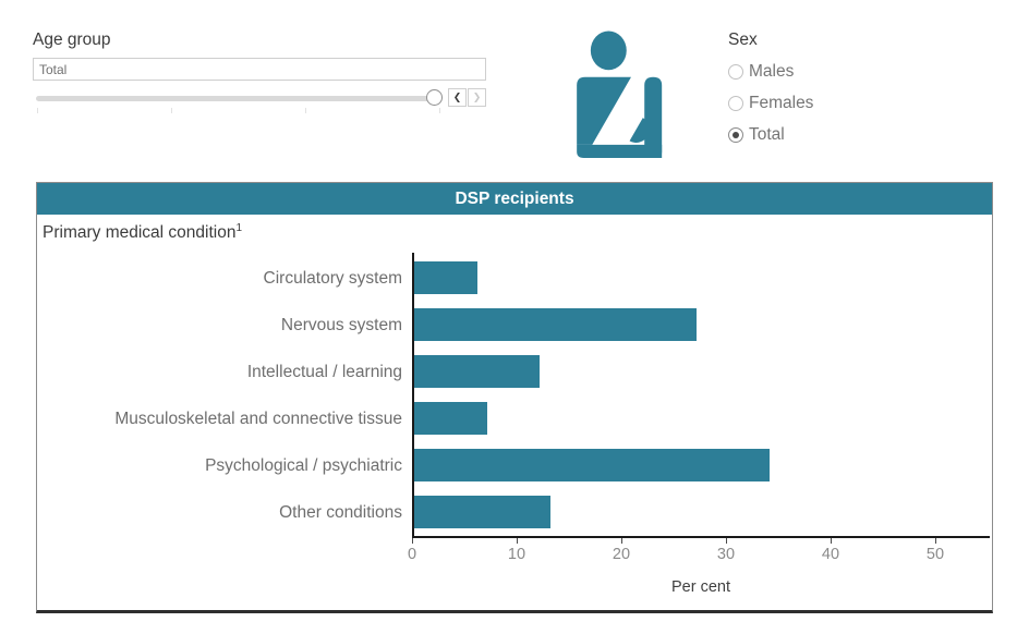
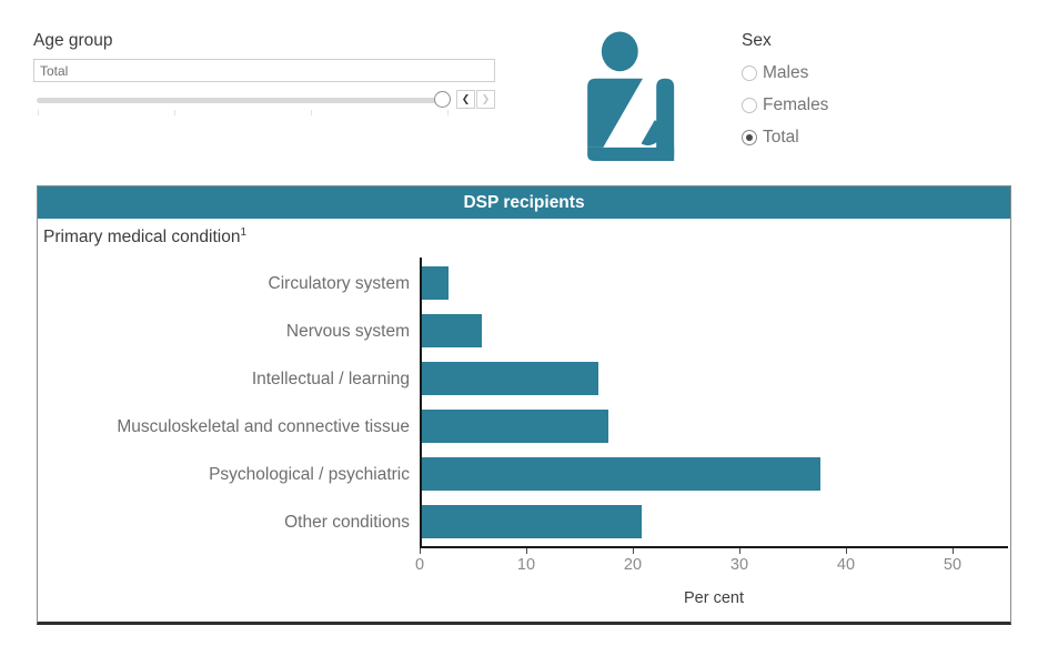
Circulatory system: 6 -> 2
Nervous system: 27 -> 6
Intellectual / learning: 12 -> 17
Musculoskeletal and connective tissue: 7 -> 18
Psychological / psychiatric: 34 -> 37
Other conditions: 13 -> 21
